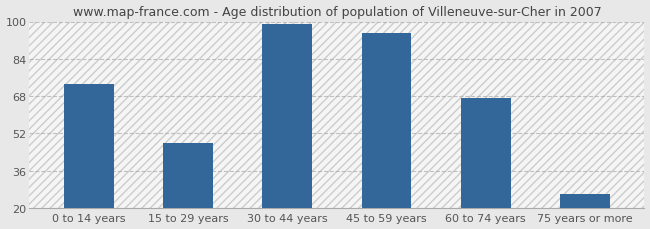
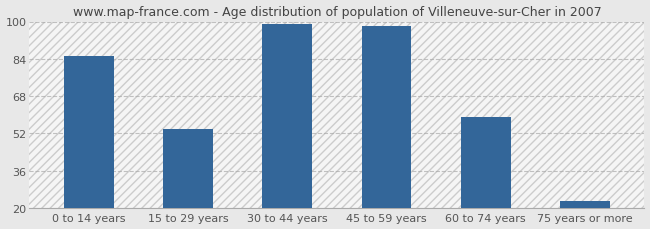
0 to 14 years: 73 -> 85
15 to 29 years: 48 -> 54
45 to 59 years: 95 -> 98
60 to 74 years: 67 -> 59
75 years or more: 26 -> 23
